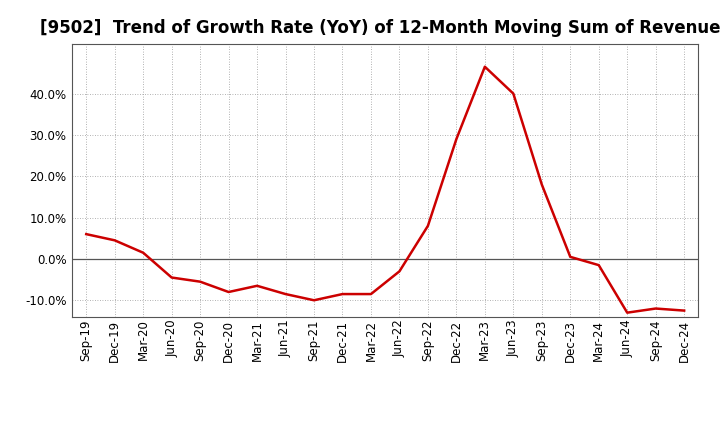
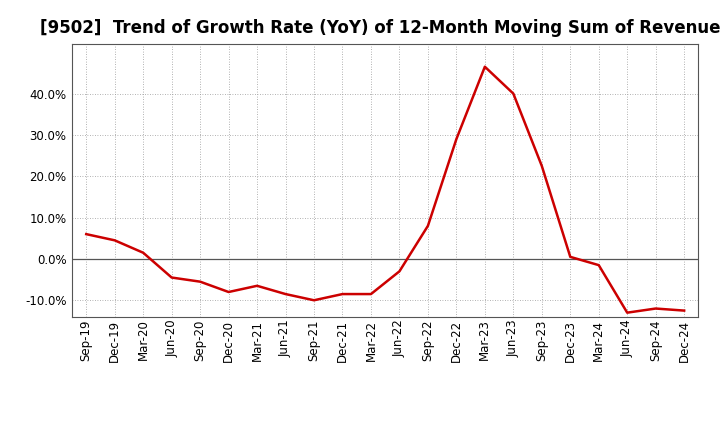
Sep-23: 18.0% -> 22.5%
